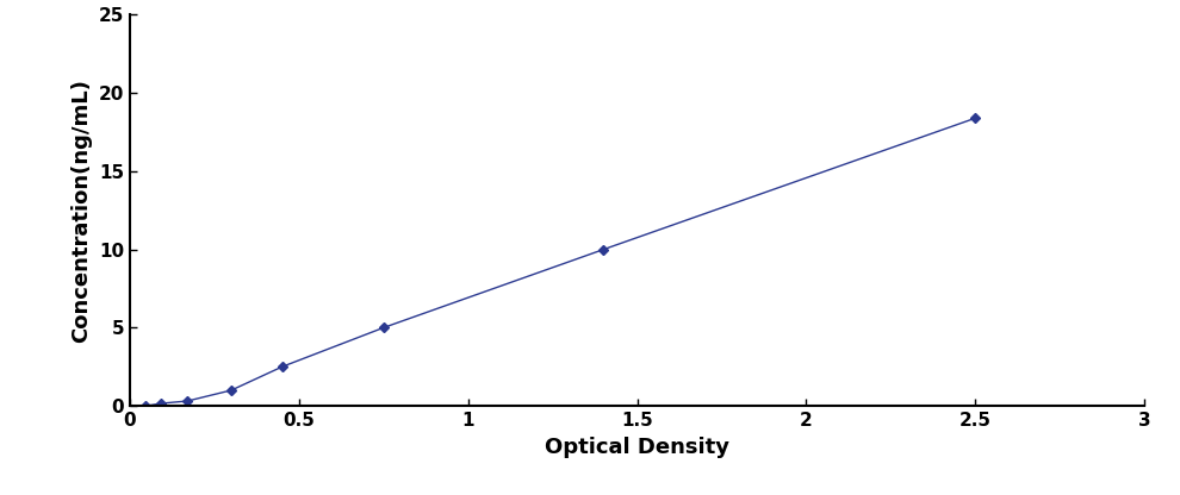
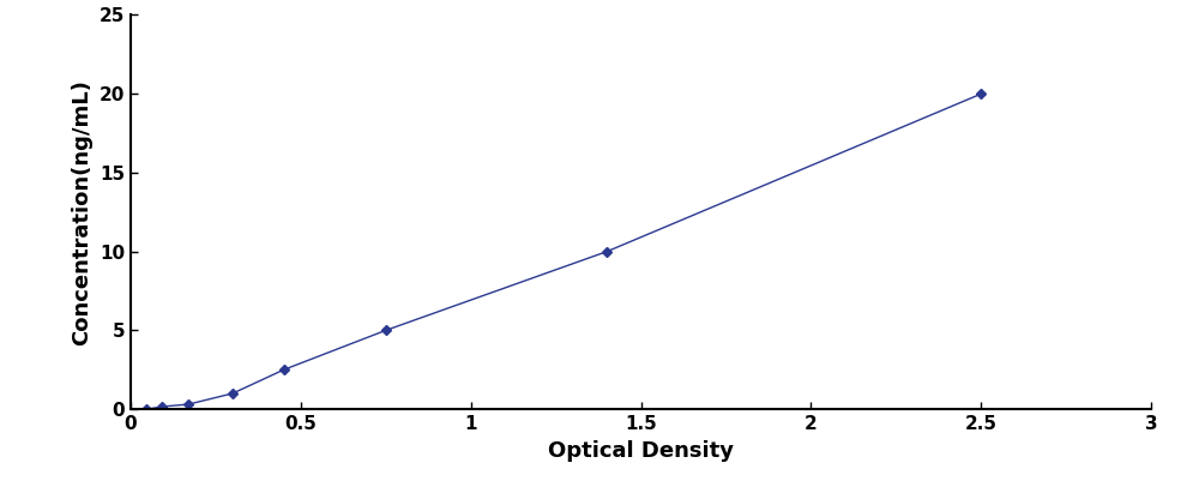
2.5: 18.4 -> 20.0
